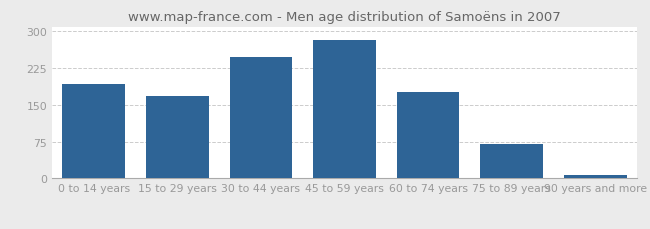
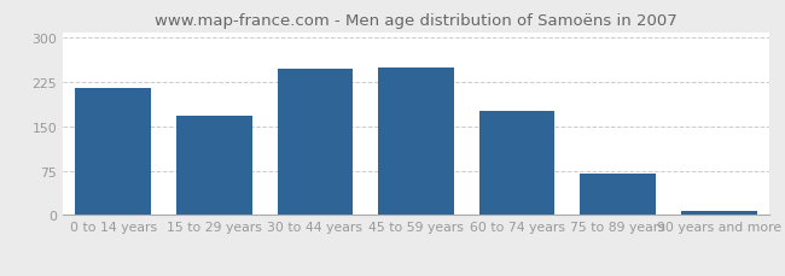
0 to 14 years: 193 -> 215
45 to 59 years: 283 -> 250
